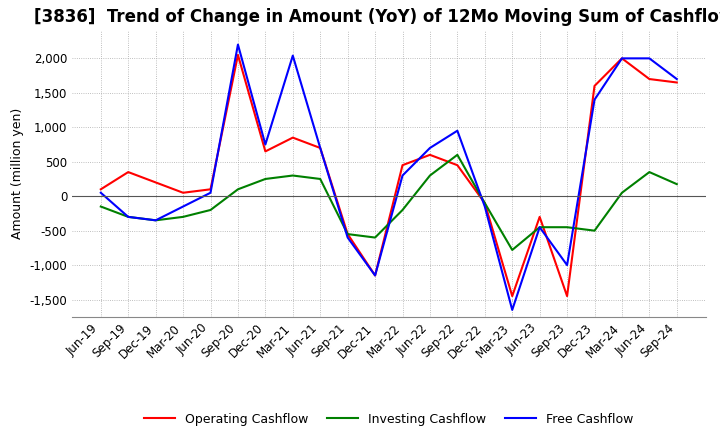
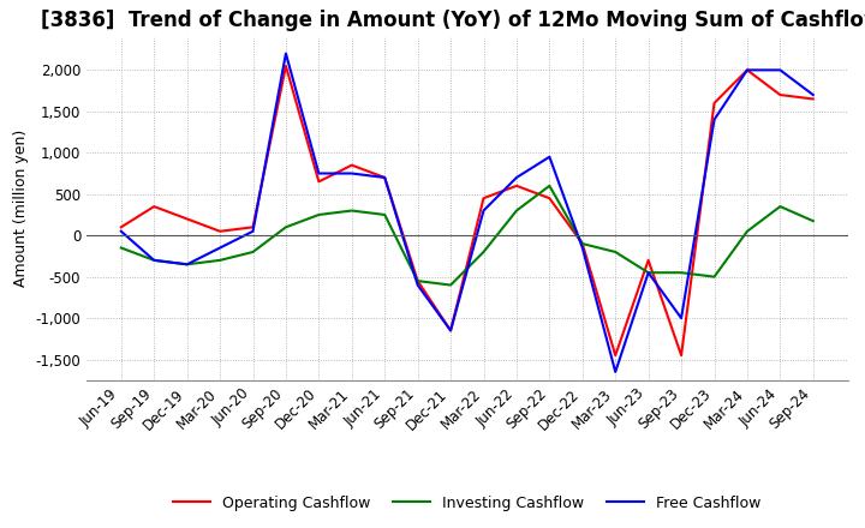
Free Cashflow/Mar-21: 2,040 -> 750
Investing Cashflow/Mar-23: -780 -> -200
